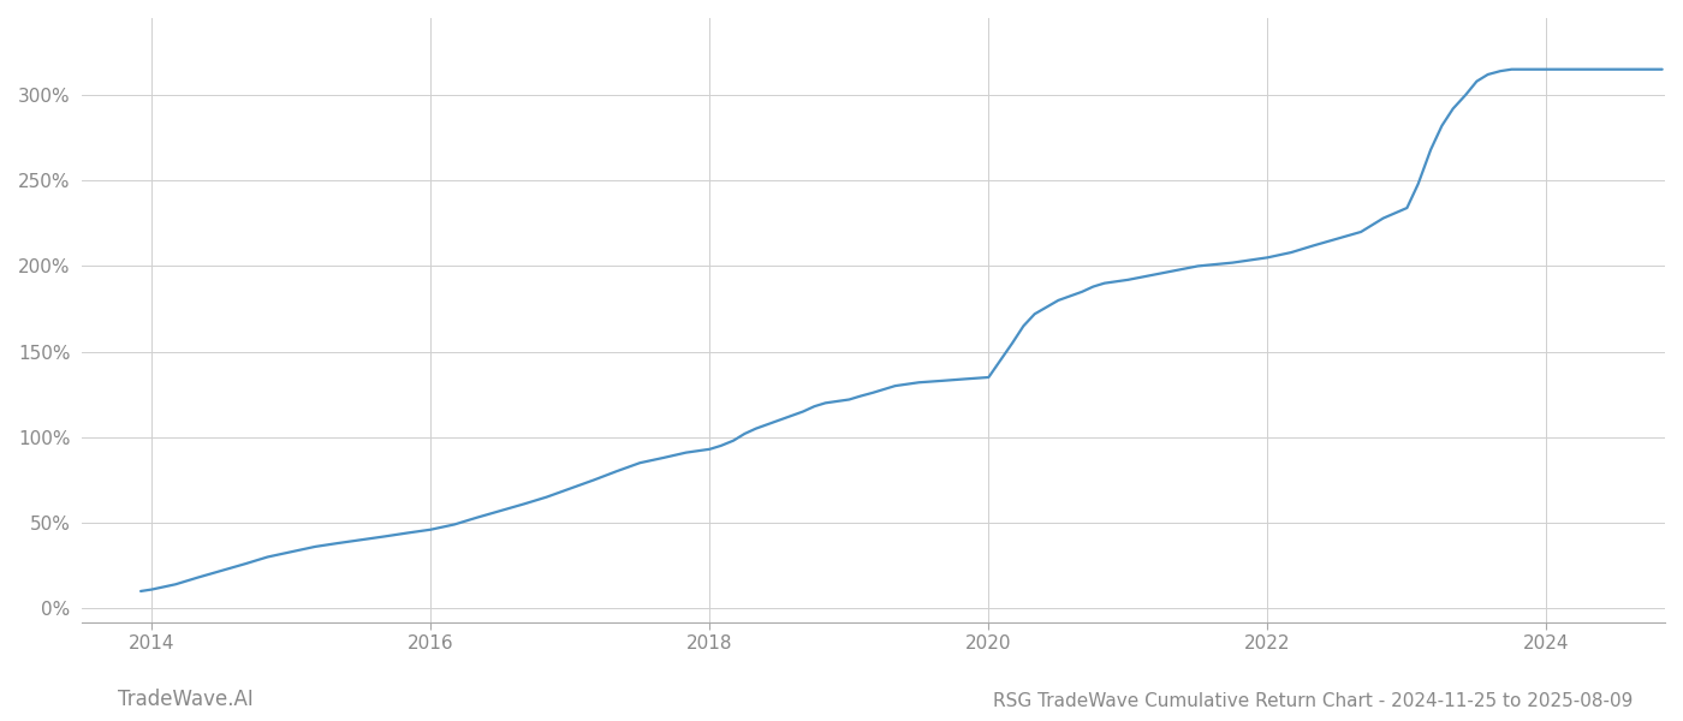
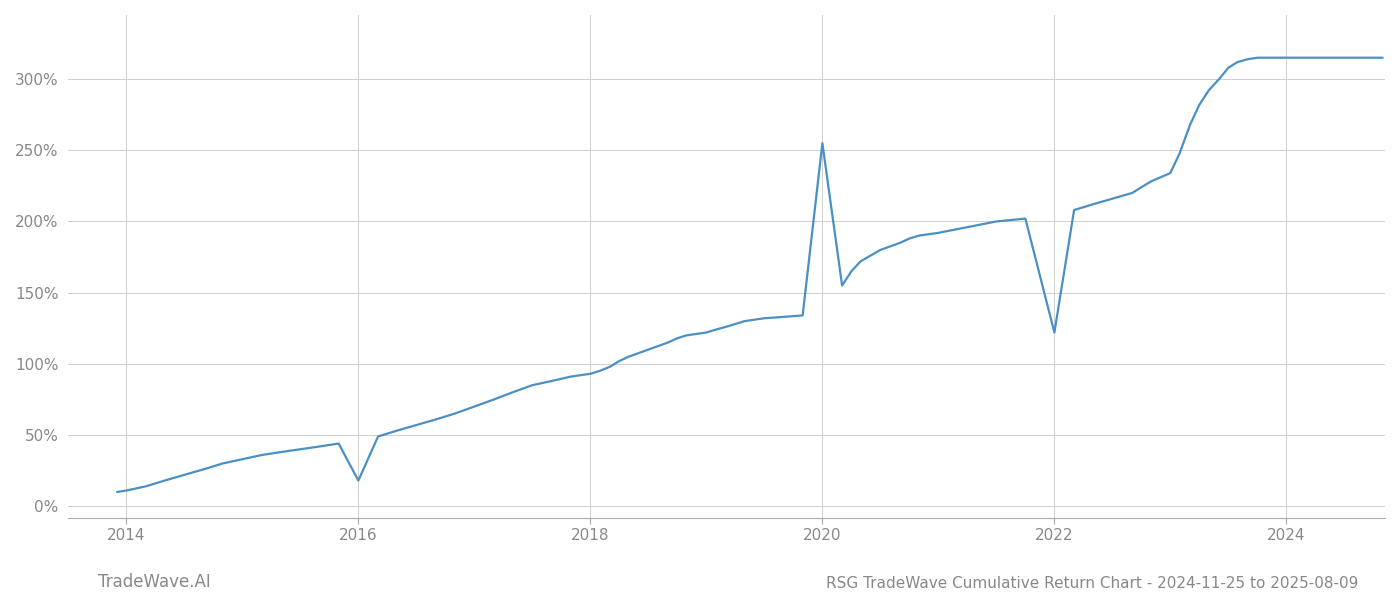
2016: 46% -> 18%
2020: 135% -> 255%
2022: 205% -> 122%
